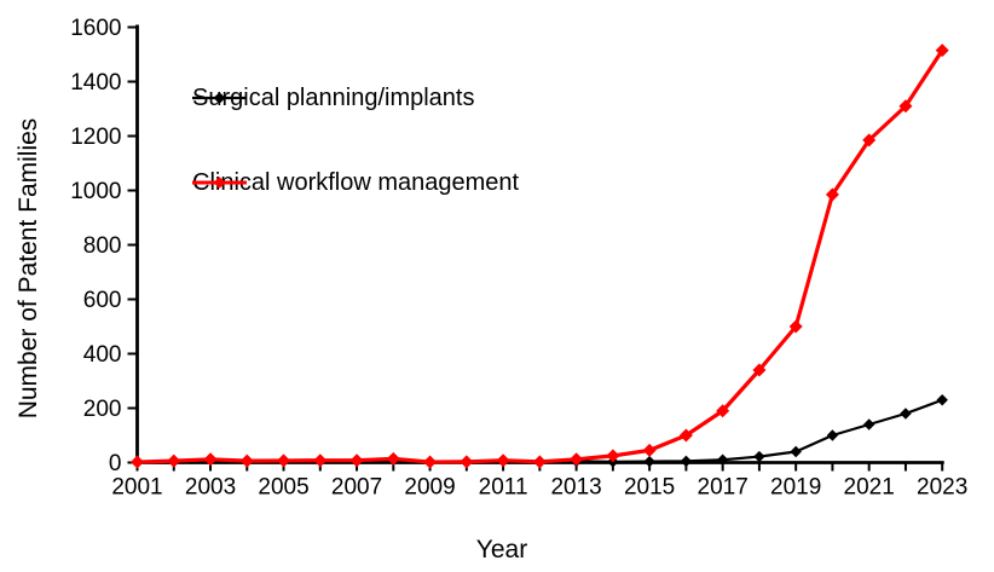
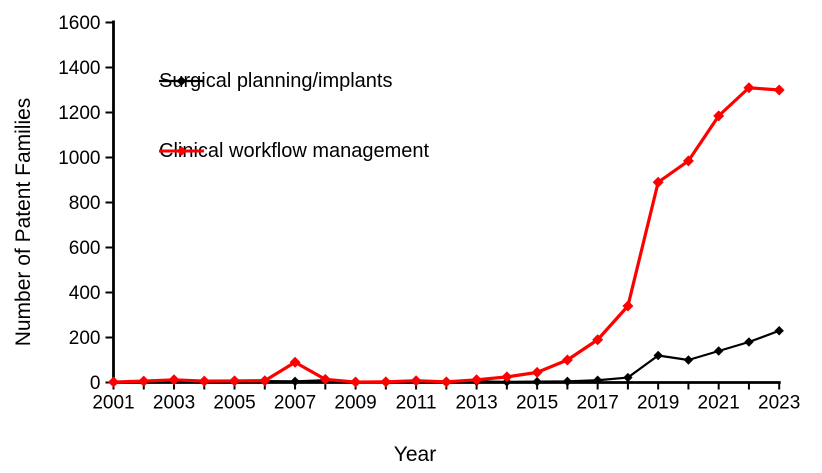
Clinical workflow management/2007: 10 -> 90
Surgical planning/implants/2019: 40 -> 120
Clinical workflow management/2019: 500 -> 890
Clinical workflow management/2023: 1520 -> 1300
